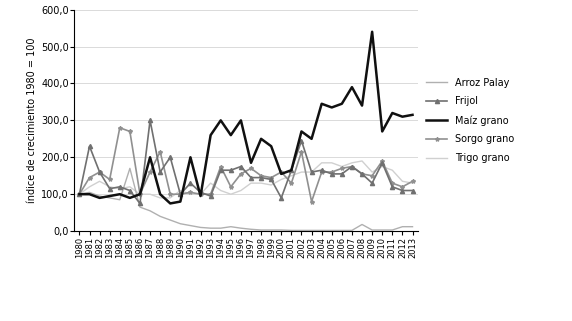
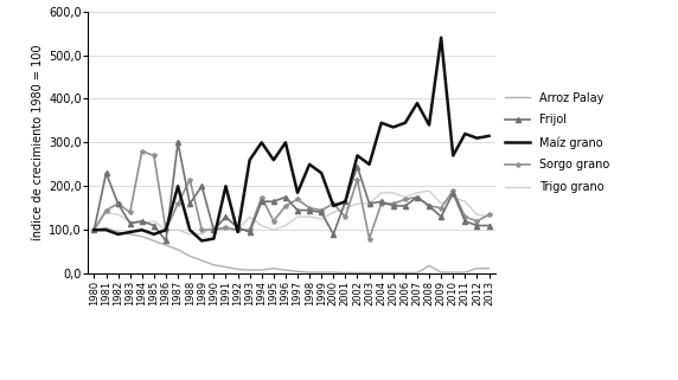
Trigo grano/1981: 120 -> 140
Arroz Palay/1985: 170 -> 75
